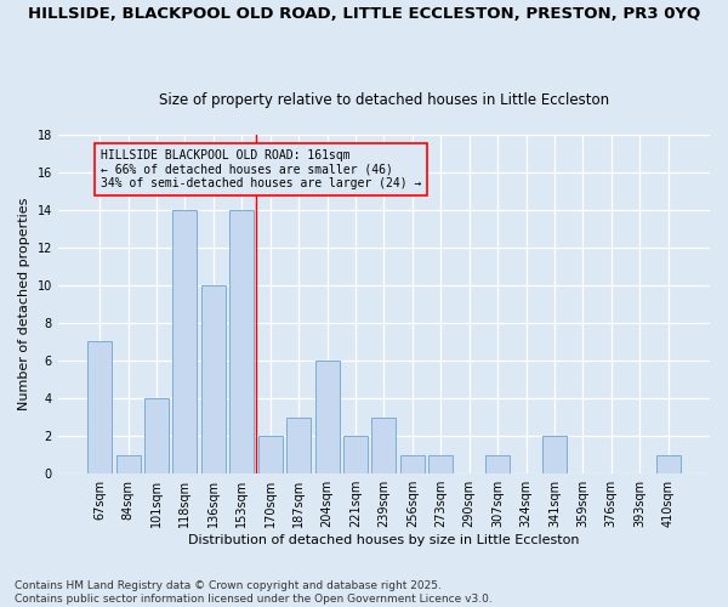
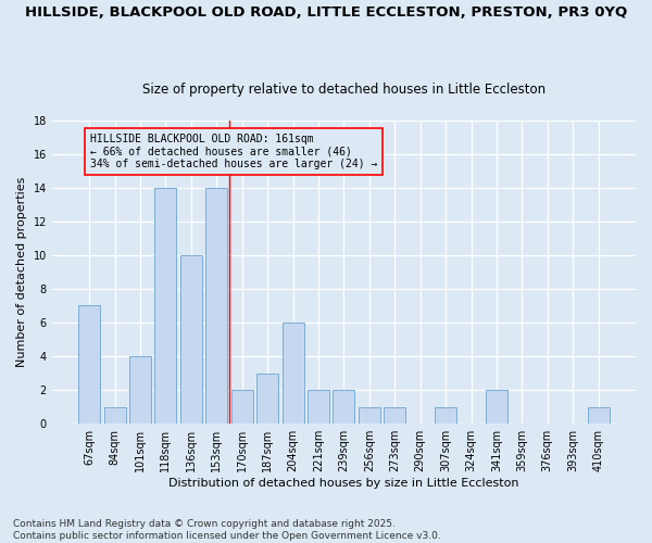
239sqm: 3 -> 2
